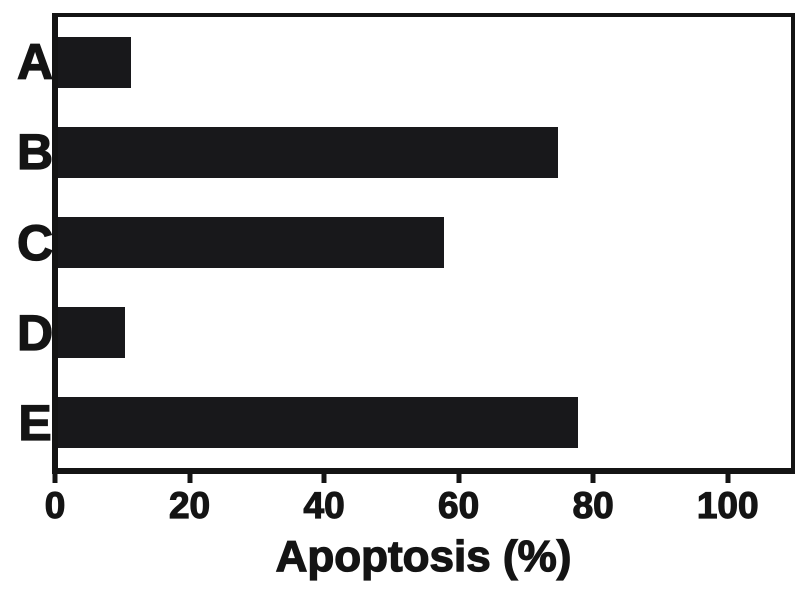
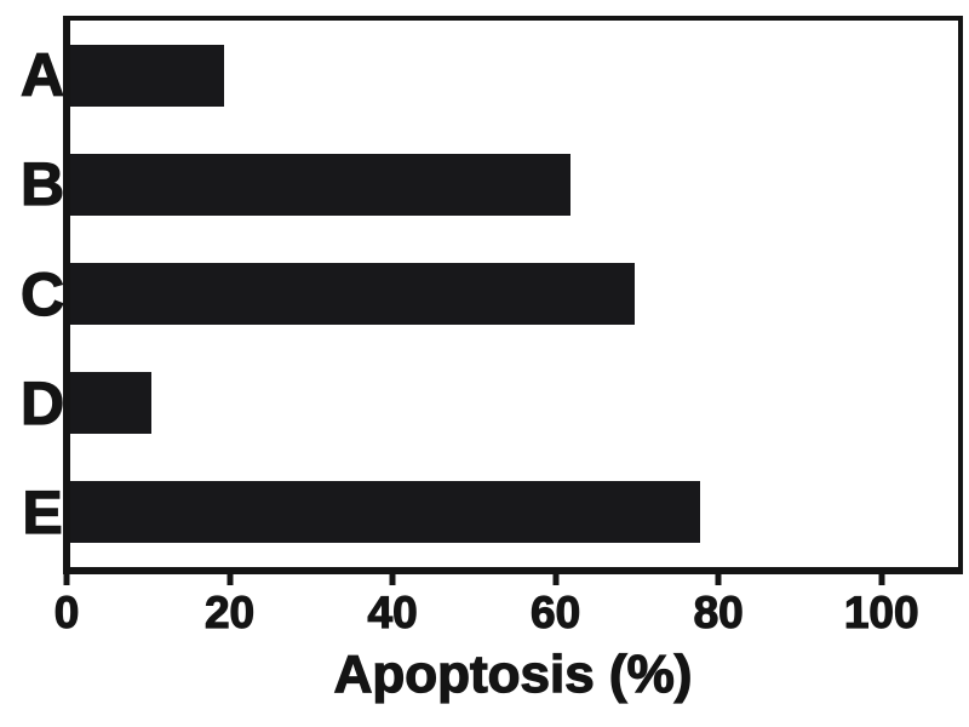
A: 11 -> 19
B: 75 -> 62
C: 58 -> 70
